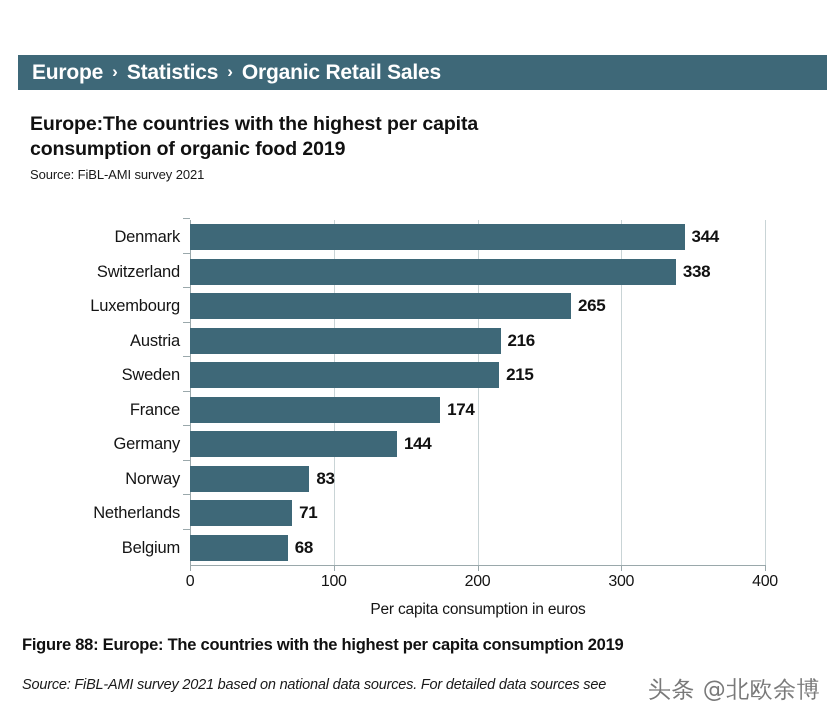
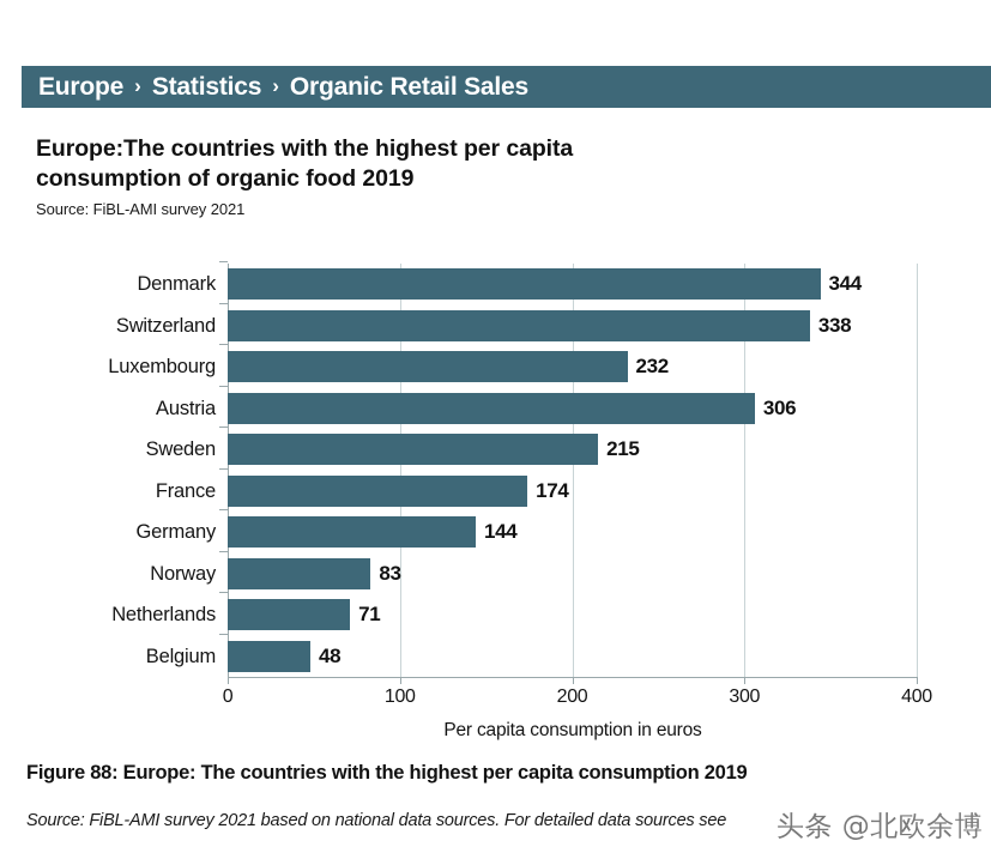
Luxembourg: 265 -> 232
Austria: 216 -> 306
Belgium: 68 -> 48
